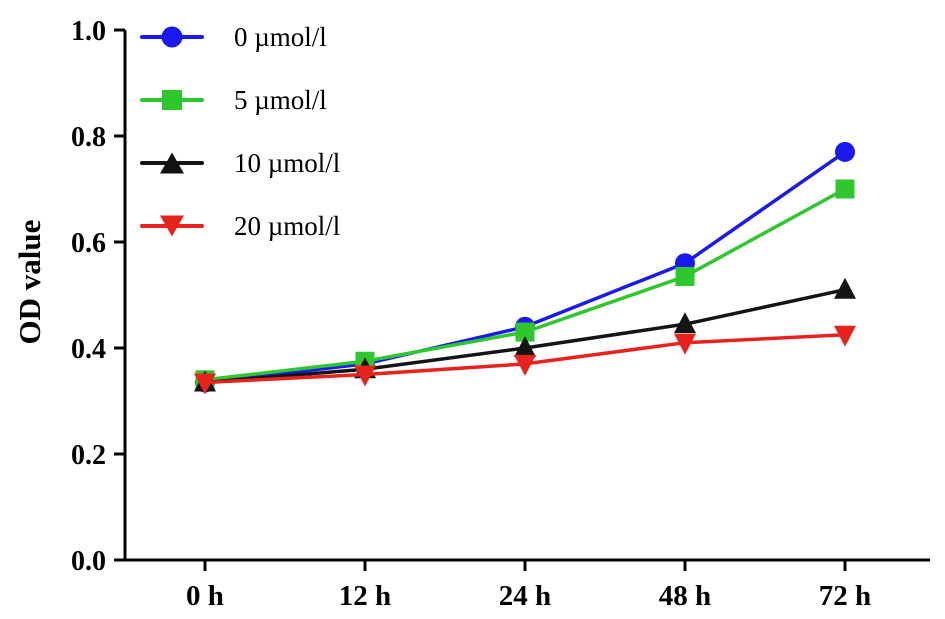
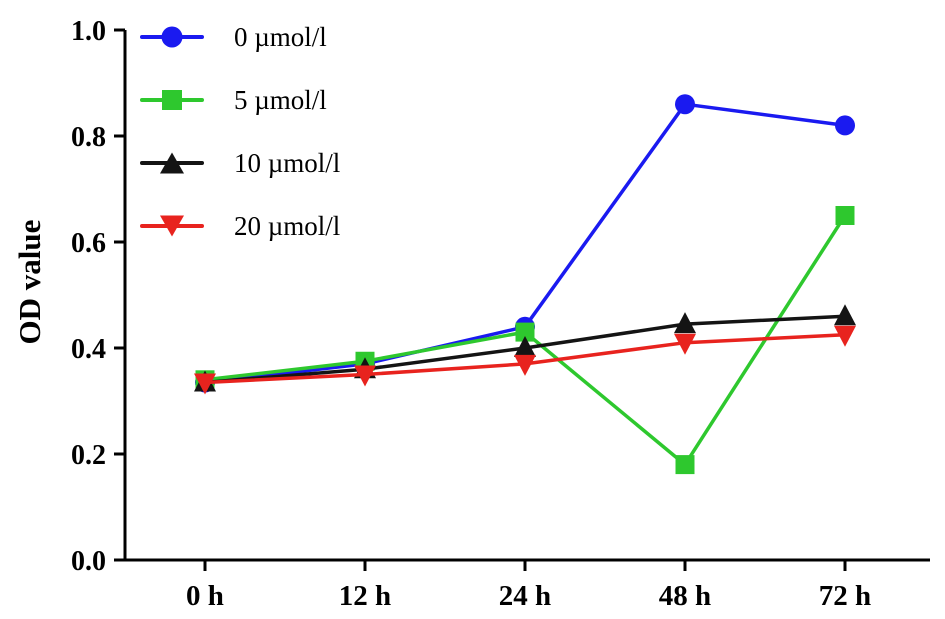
0 µmol/l/48 h: 0.56 -> 0.86
5 µmol/l/48 h: 0.54 -> 0.18
0 µmol/l/72 h: 0.77 -> 0.82
5 µmol/l/72 h: 0.70 -> 0.65
10 µmol/l/72 h: 0.51 -> 0.46
